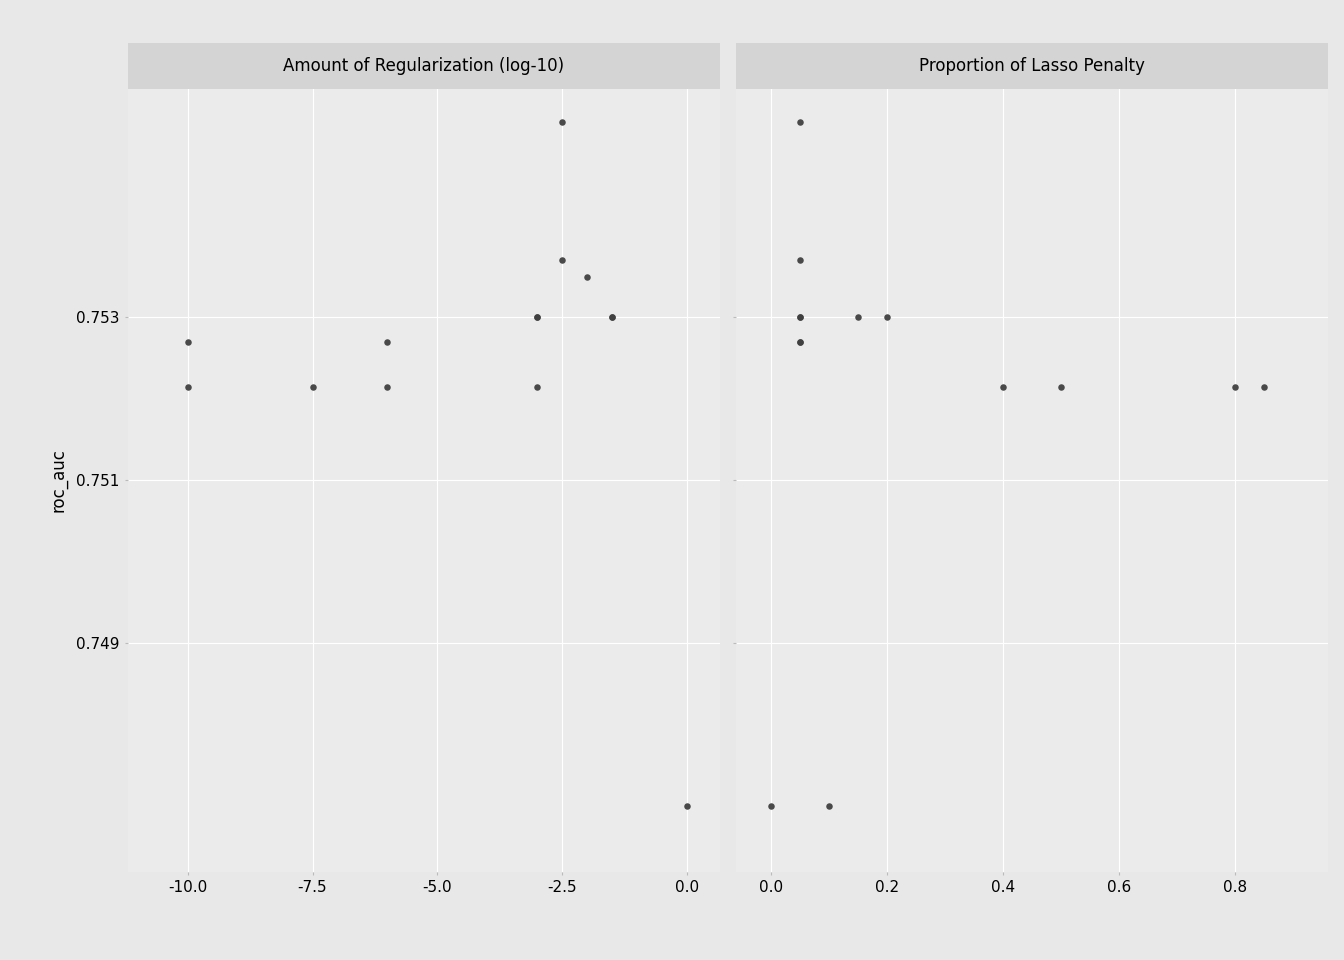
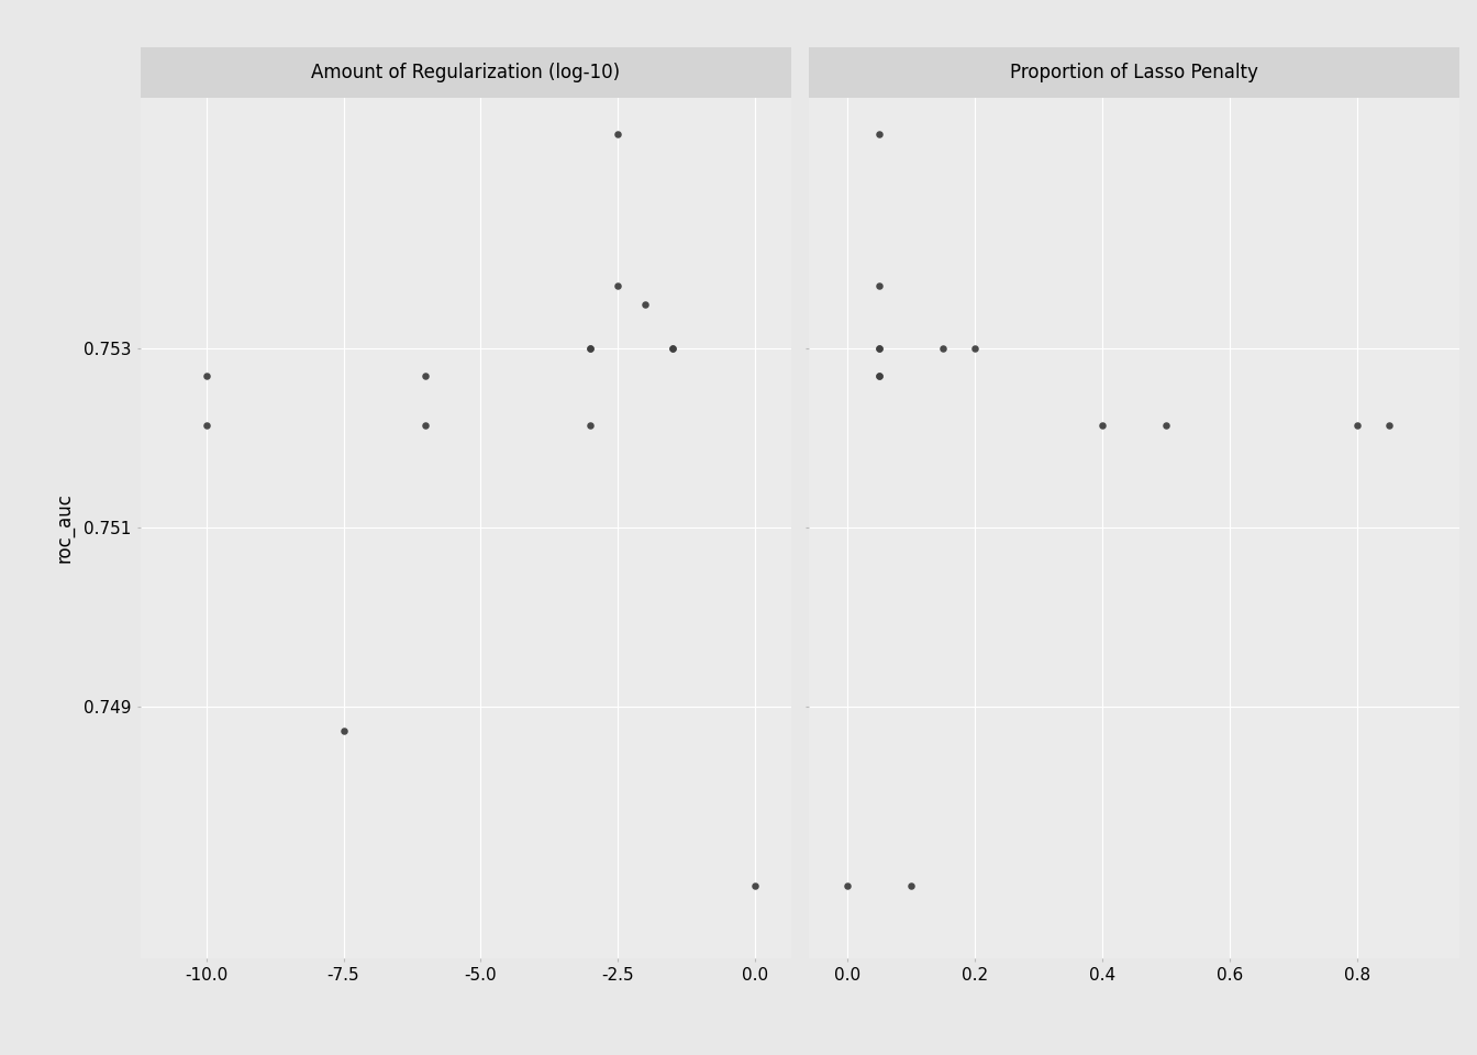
-7.5: 0.75215 -> 0.74874
